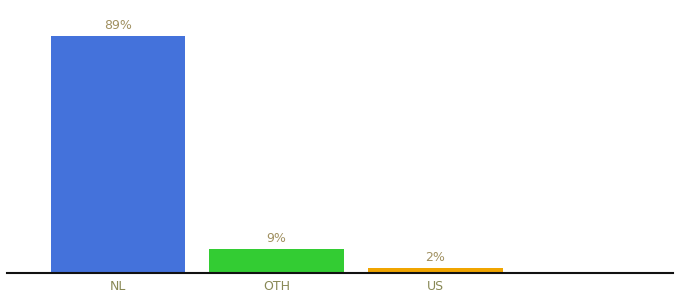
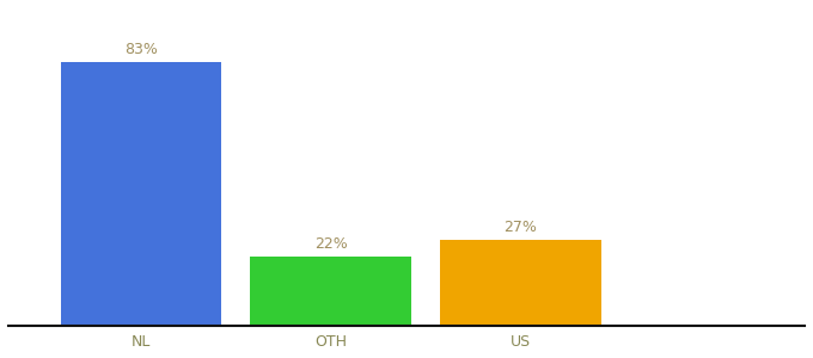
NL: 89% -> 83%
OTH: 9% -> 22%
US: 2% -> 27%
